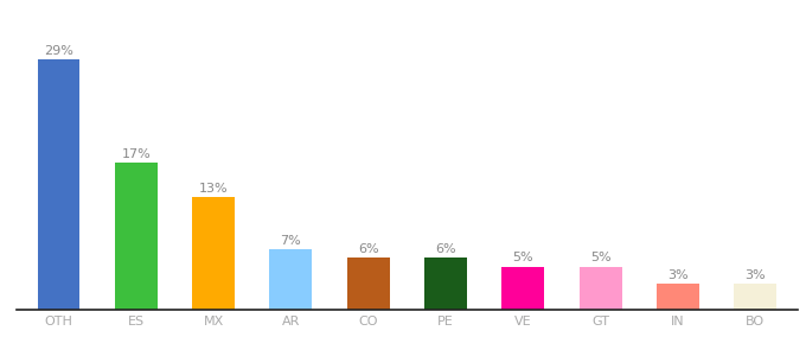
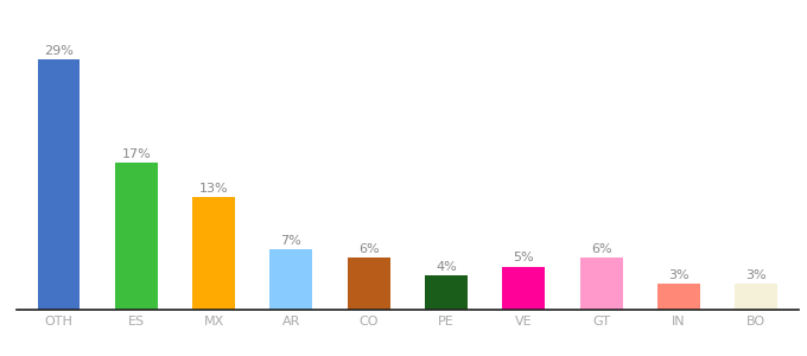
PE: 6% -> 4%
GT: 5% -> 6%
